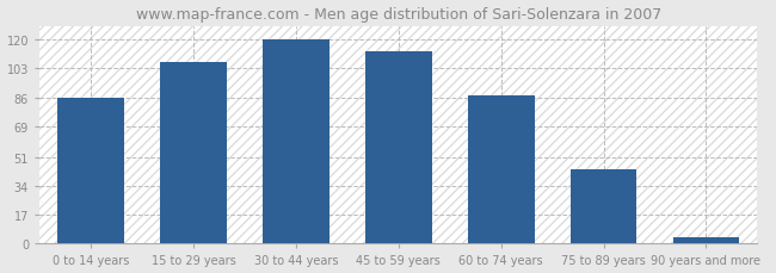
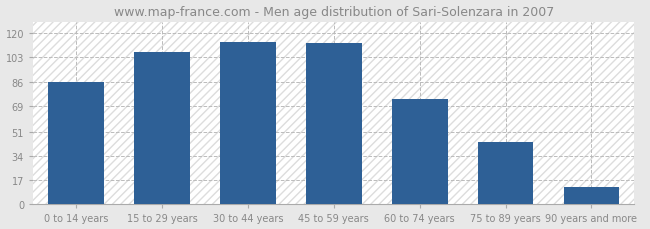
30 to 44 years: 120 -> 114
60 to 74 years: 87 -> 74
90 years and more: 4 -> 12
